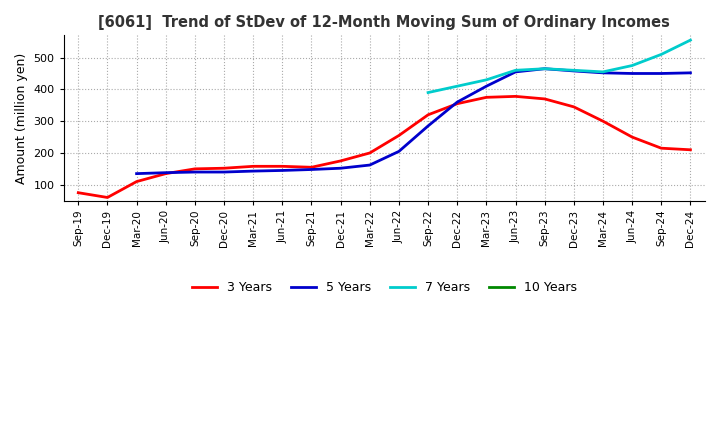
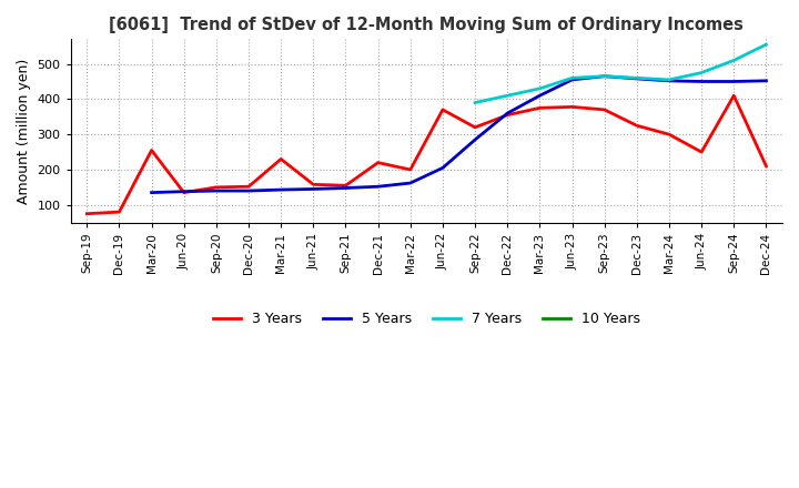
3 Years/Dec-19: 60 -> 80
3 Years/Mar-20: 110 -> 255
3 Years/Mar-21: 158 -> 230
3 Years/Dec-21: 175 -> 220
3 Years/Jun-22: 255 -> 370
3 Years/Dec-23: 345 -> 325
3 Years/Sep-24: 215 -> 410
